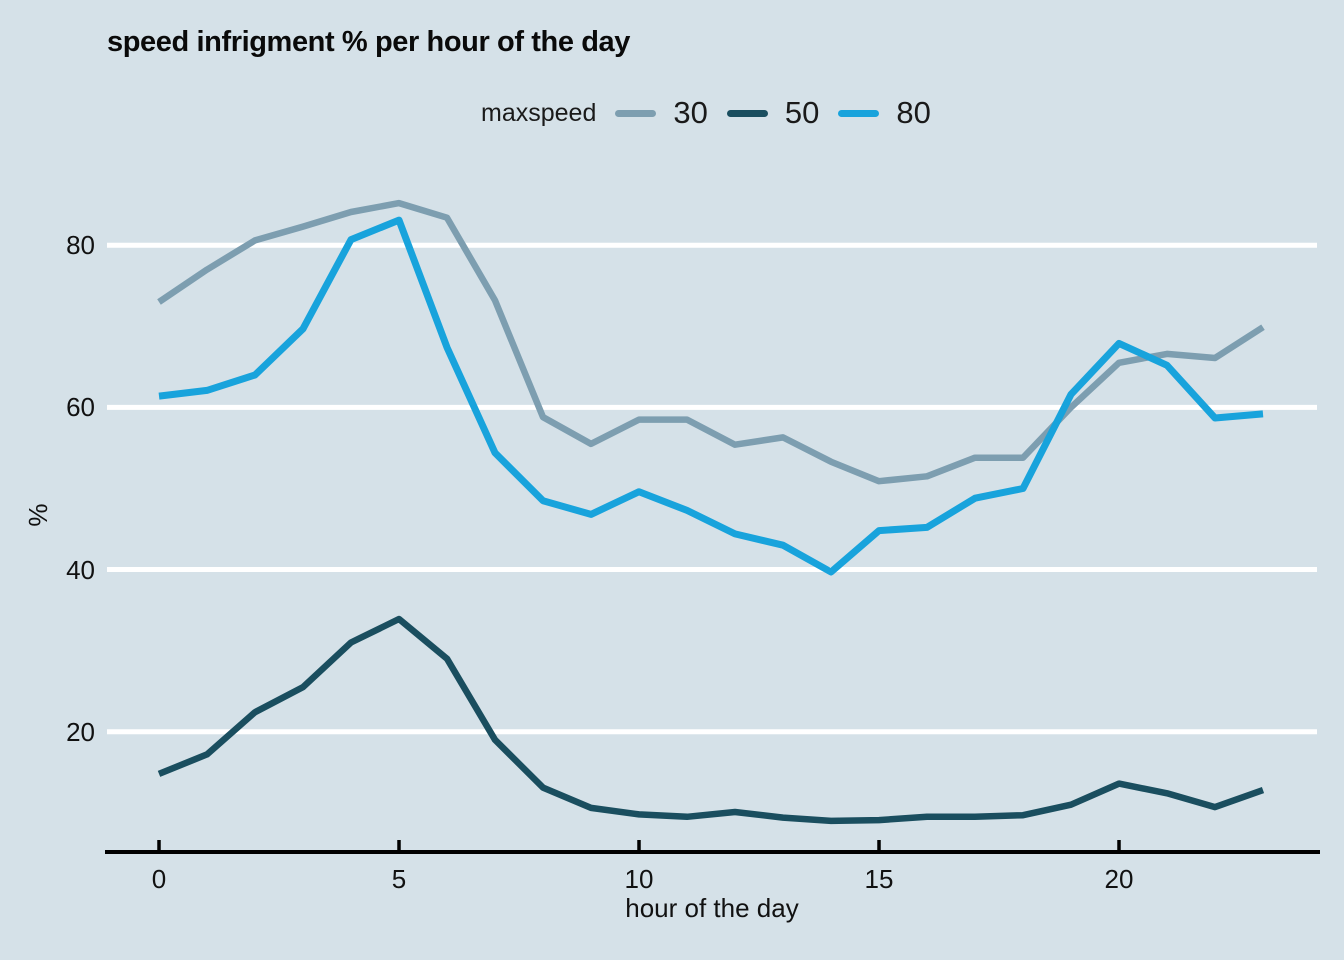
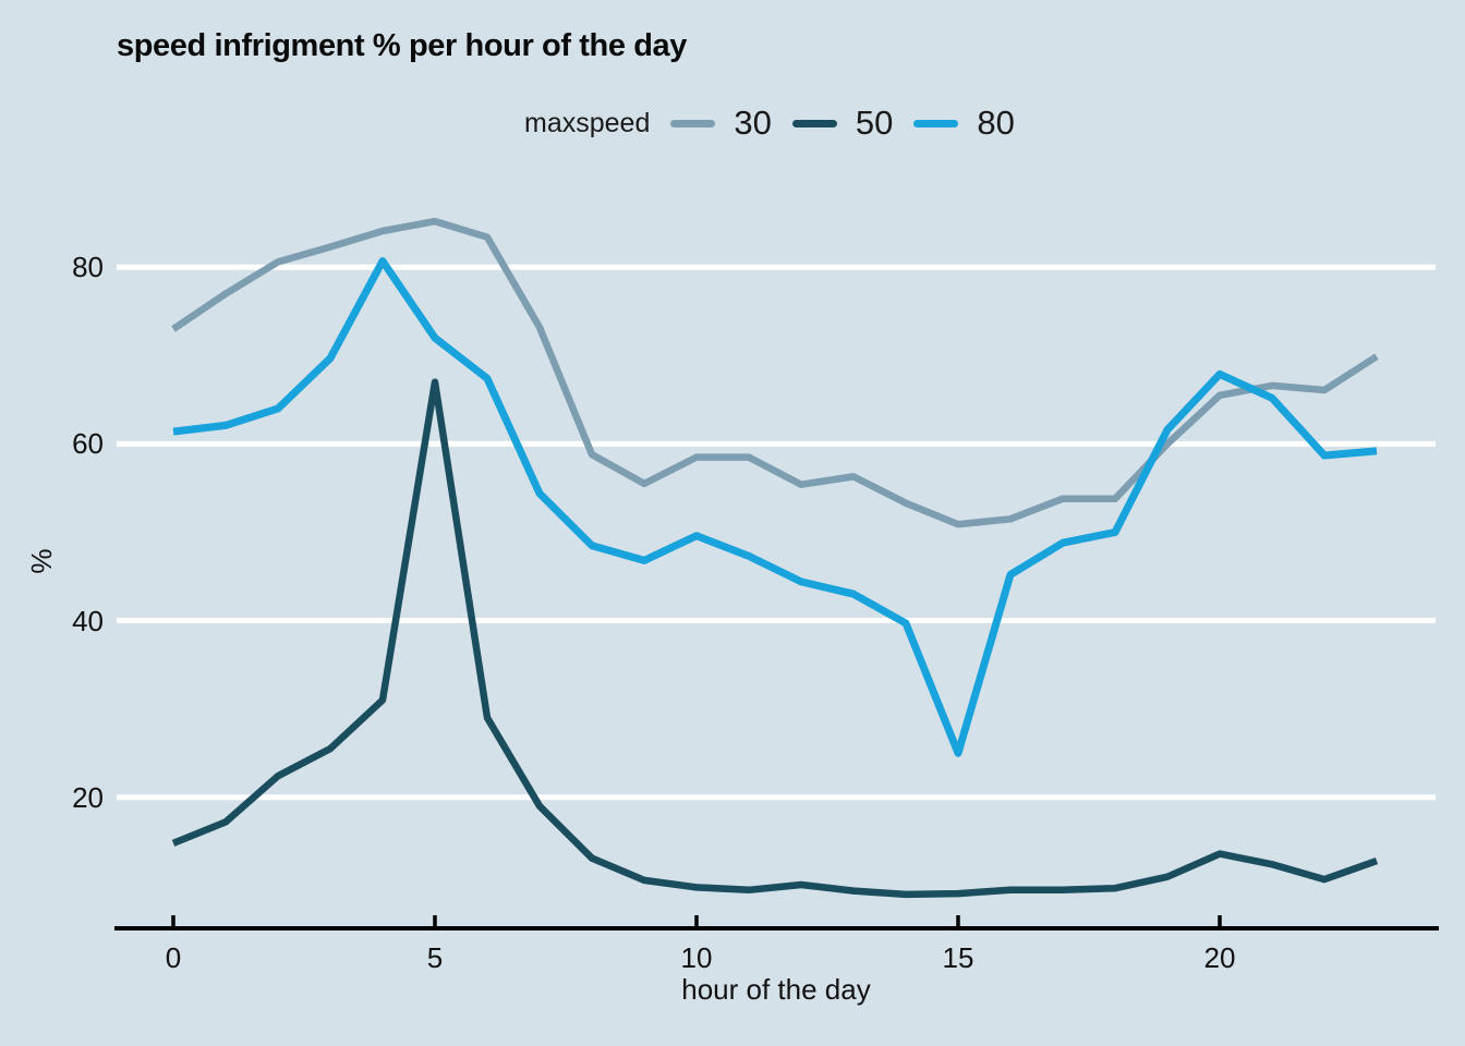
50/5: 34 -> 67
80/5: 83 -> 72
80/15: 45 -> 25
